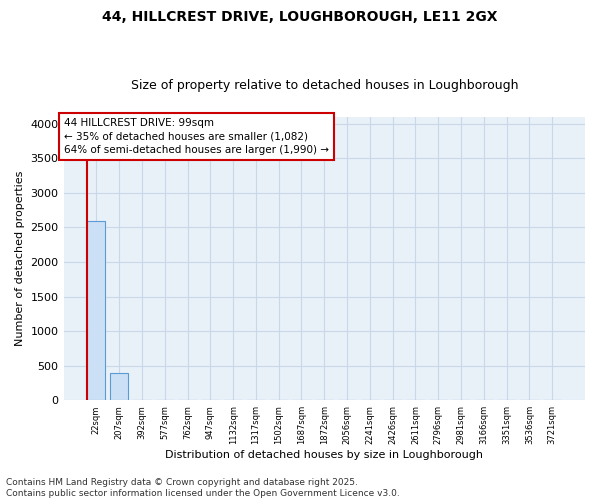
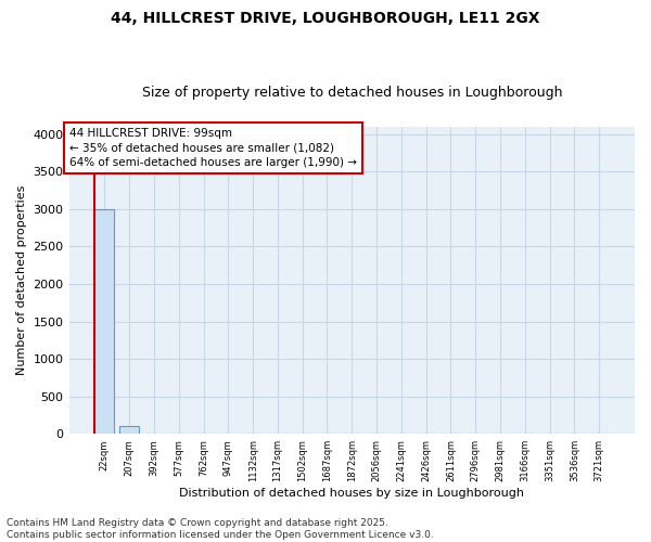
22sqm: 2600 -> 3000
207sqm: 400 -> 100
